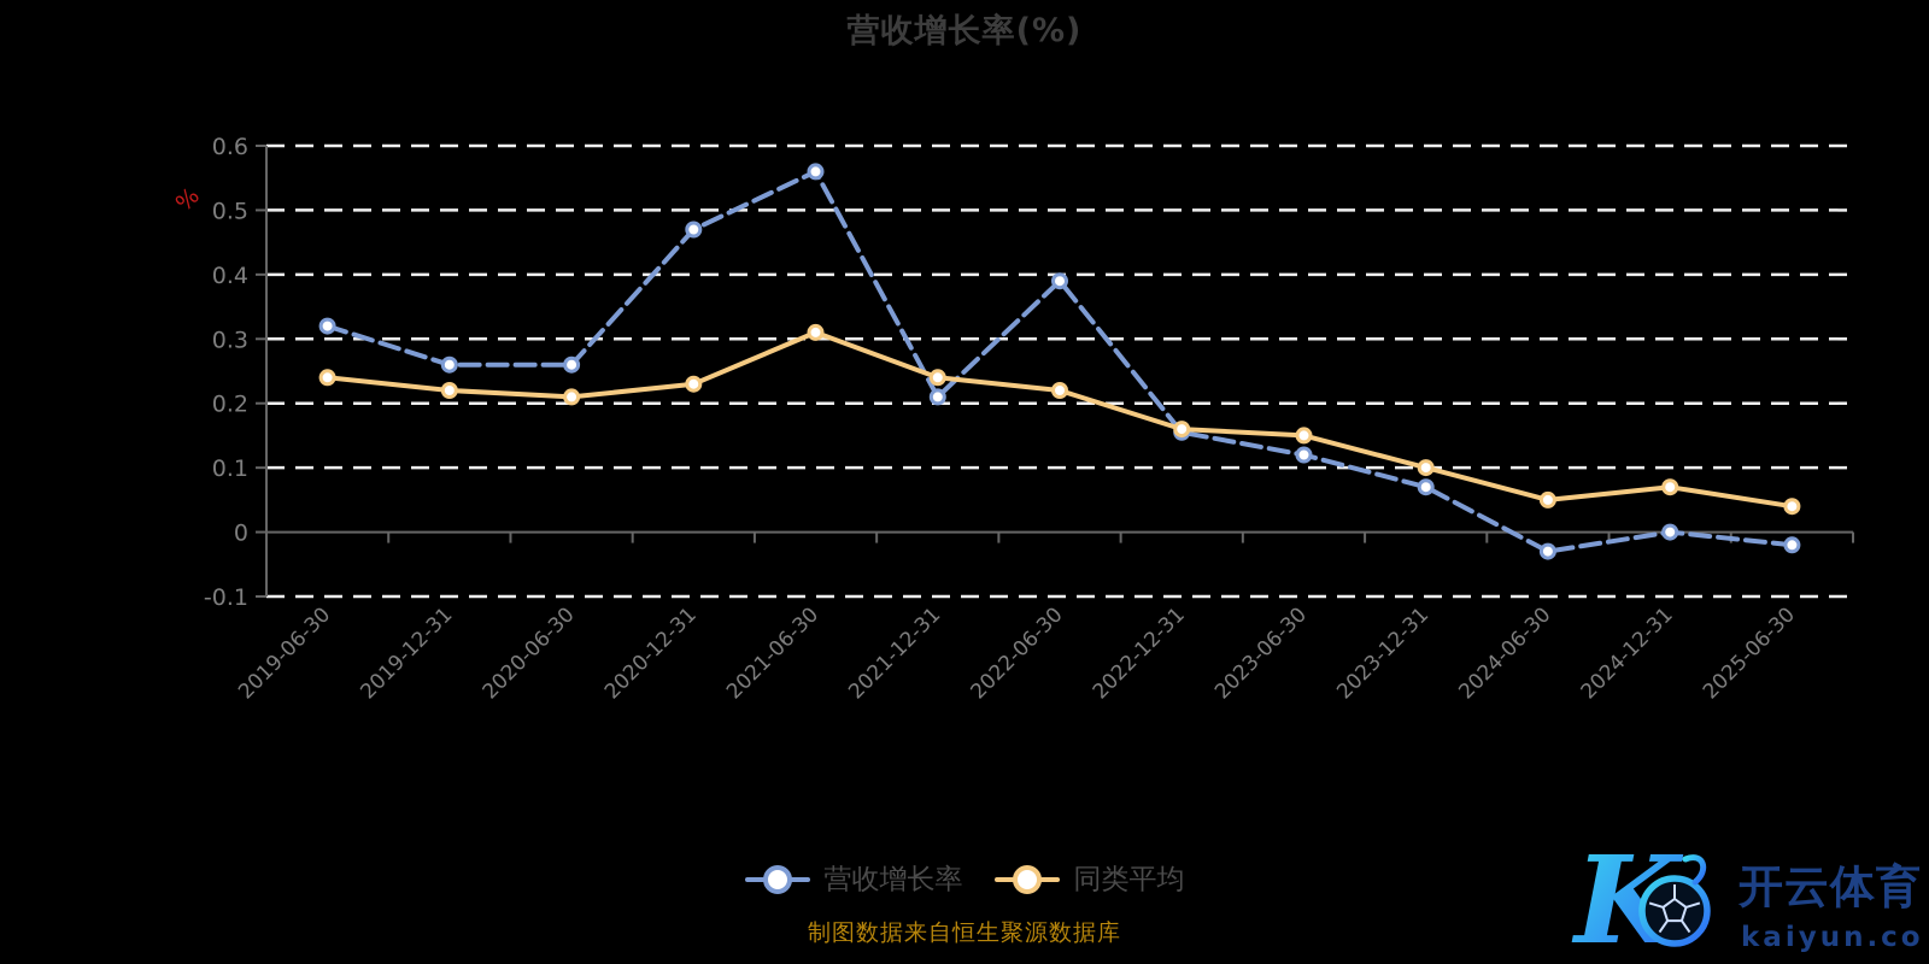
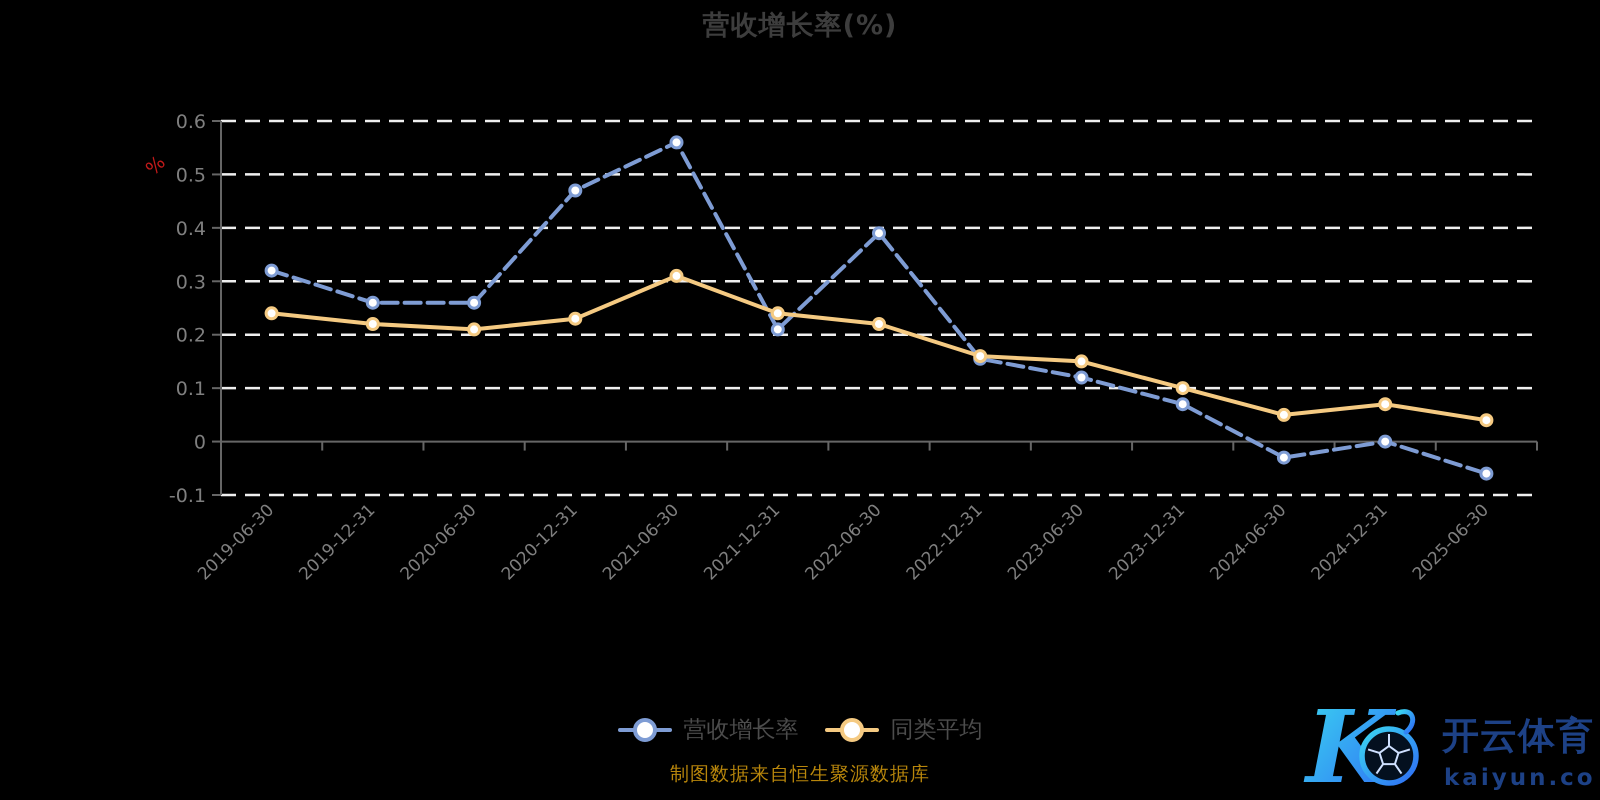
营收增长率/2025-06-30: -0.02 -> -0.06
